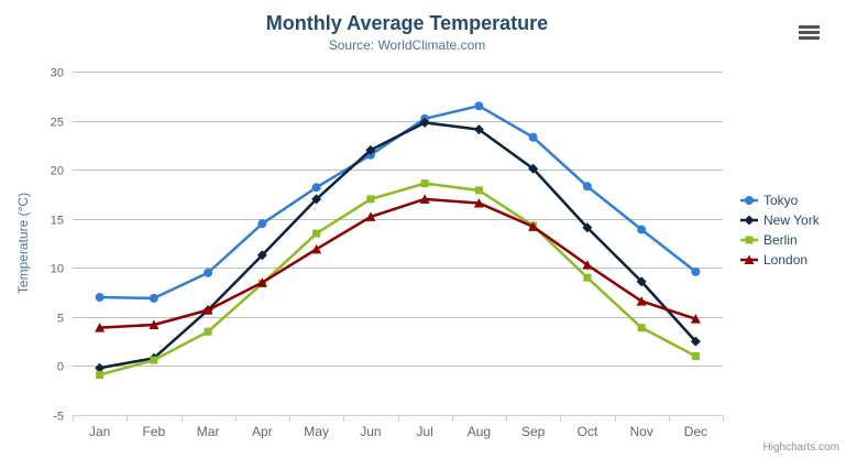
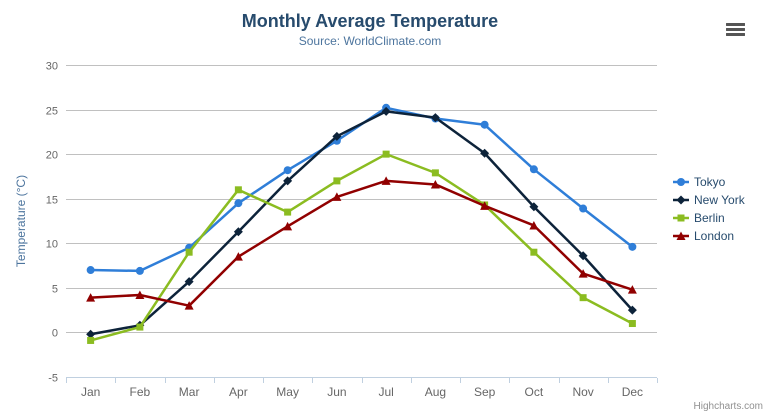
Berlin/Mar: 4 -> 9
London/Mar: 6 -> 3
Berlin/Apr: 8 -> 16
Berlin/Jul: 19 -> 20
Tokyo/Aug: 26 -> 24
London/Oct: 10 -> 12
